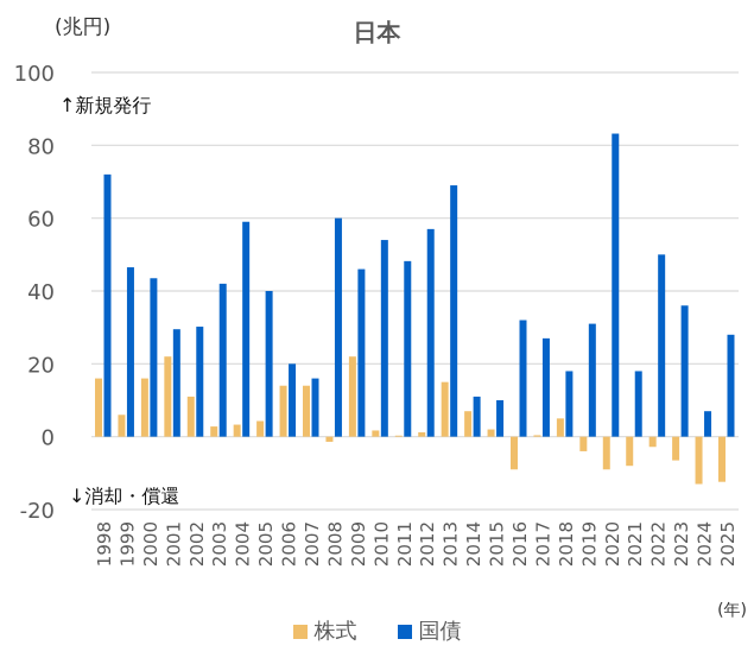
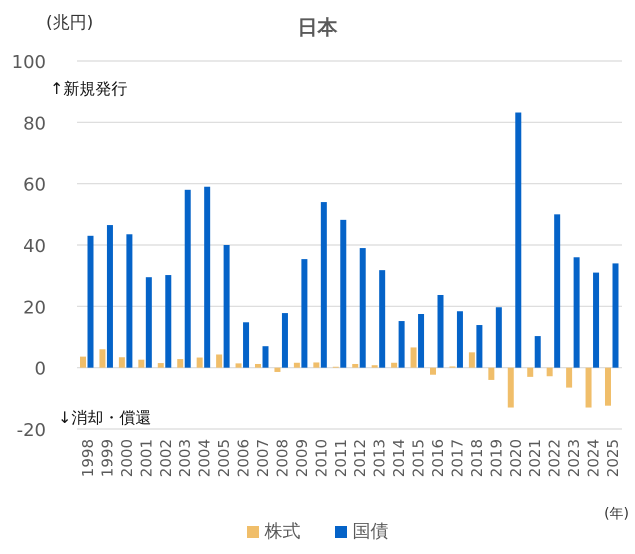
株式/1998: 16 -> 4
国債/1998: 72 -> 43
株式/2000: 16 -> 3
株式/2001: 22 -> 3
株式/2002: 11 -> 2
国債/2003: 42 -> 58
株式/2006: 14 -> 1
国債/2006: 20 -> 15
株式/2007: 14 -> 1
国債/2007: 16 -> 7
国債/2008: 60 -> 18
株式/2009: 22 -> 2
国債/2009: 46 -> 35
国債/2012: 57 -> 39
株式/2013: 15 -> 1
国債/2013: 69 -> 32
株式/2014: 7 -> 2
国債/2014: 11 -> 15
株式/2015: 2 -> 7
国債/2015: 10 -> 18
株式/2016: -9 -> -2
国債/2016: 32 -> 24
国債/2017: 27 -> 18
国債/2018: 18 -> 14
国債/2019: 31 -> 20
株式/2020: -9 -> -13
株式/2021: -8 -> -3
国債/2021: 18 -> 10
国債/2024: 7 -> 31
国債/2025: 28 -> 34
